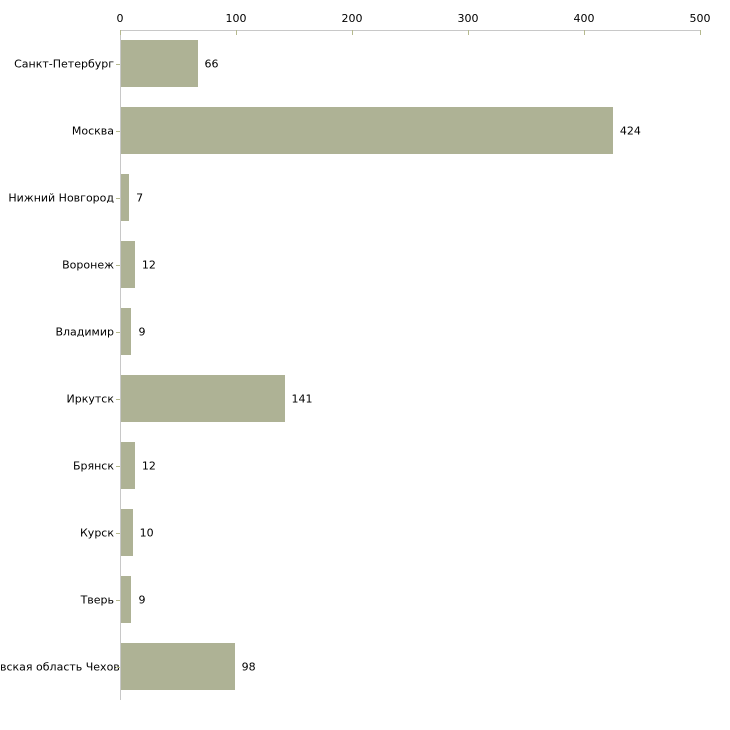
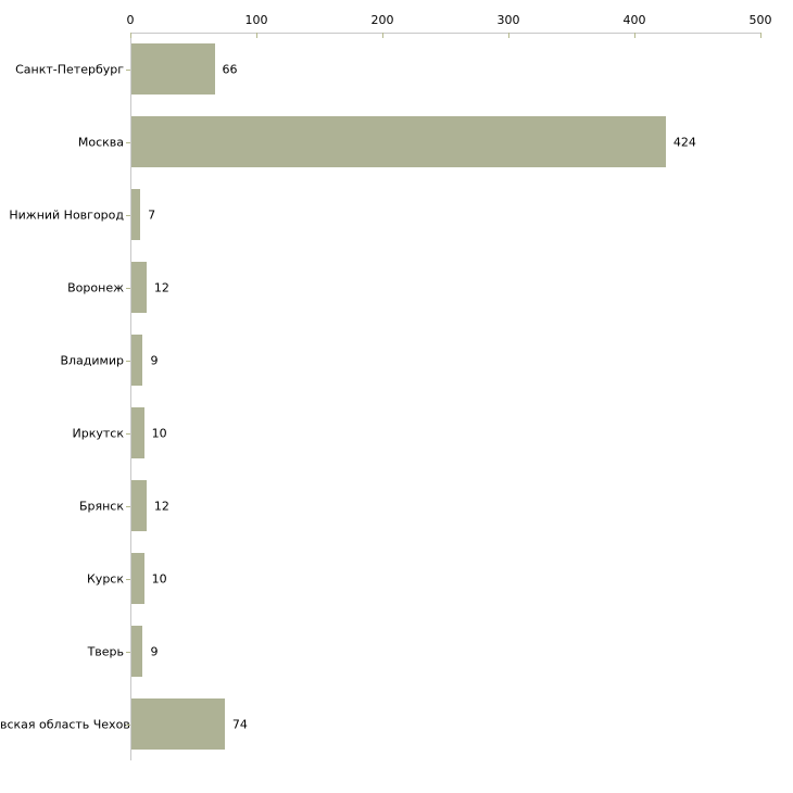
Иркутск: 141 -> 10
вская область Чехов: 98 -> 74
